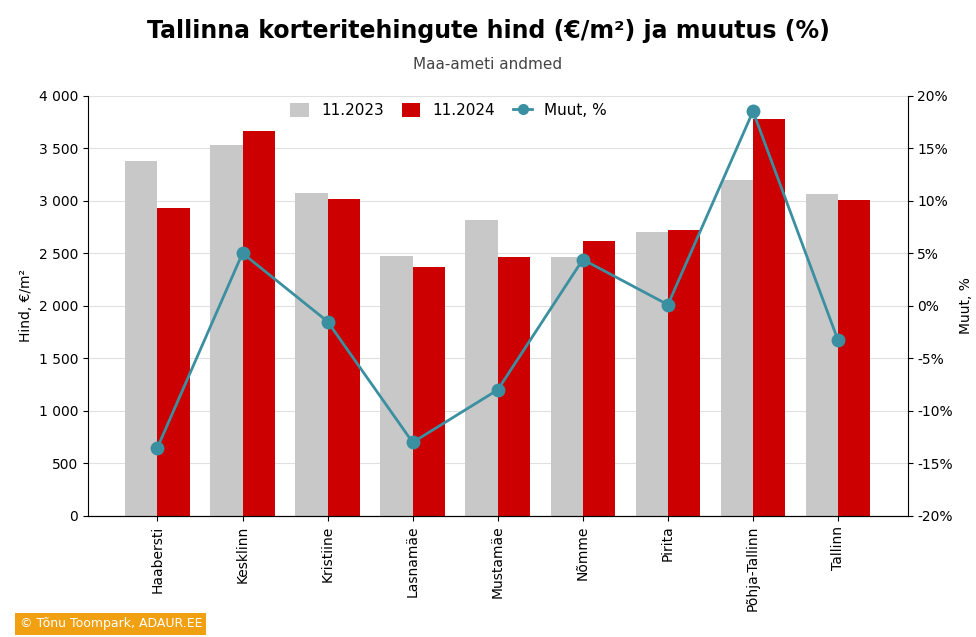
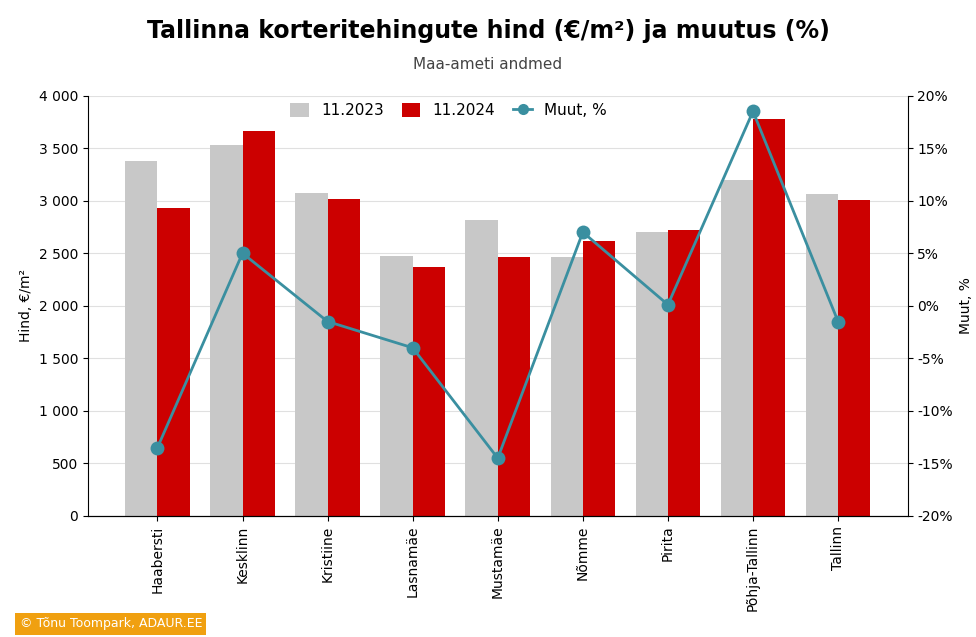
Muut, %/Lasnamäe: -13.0% -> -4.0%
Muut, %/Mustamäe: -8.0% -> -14.5%
Muut, %/Nõmme: 4.4% -> 7.0%
Muut, %/Tallinn: -3.3% -> -1.5%
